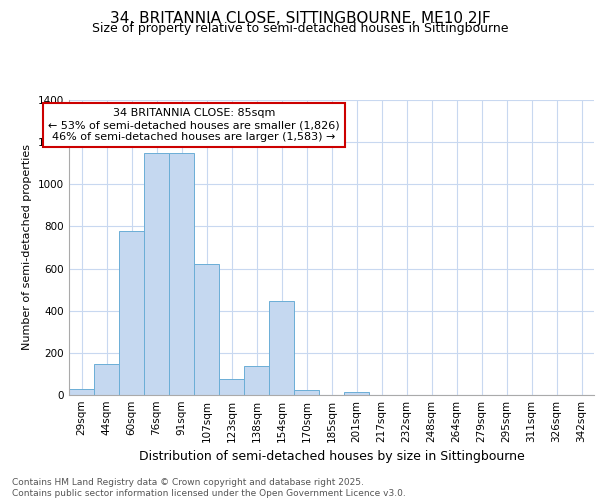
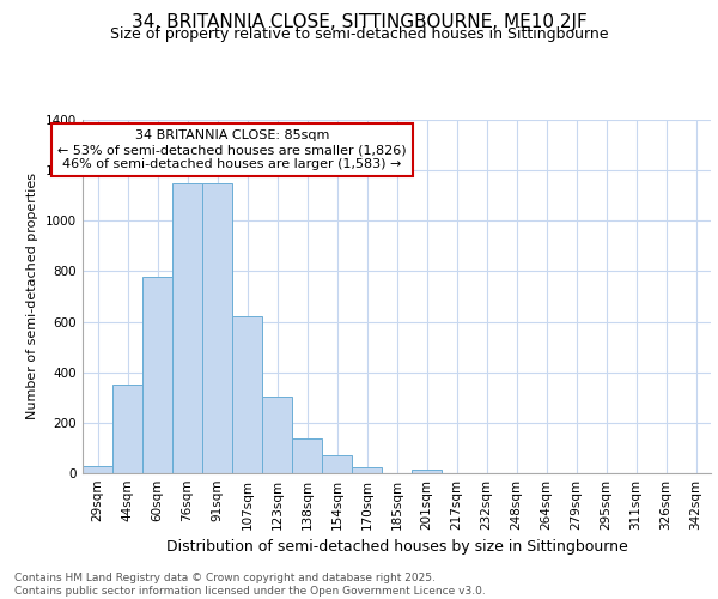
44sqm: 145 -> 350
123sqm: 75 -> 305
154sqm: 445 -> 70
